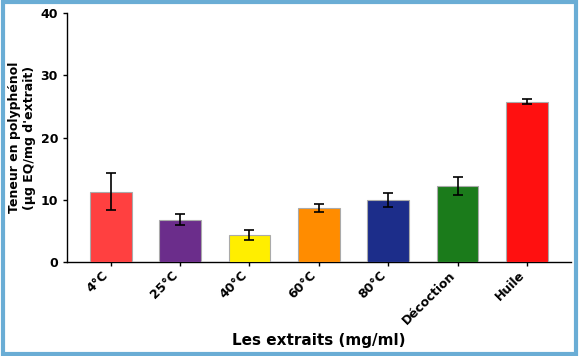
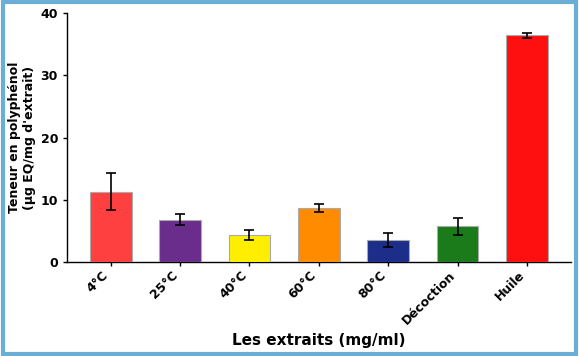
80°C: 10.0 -> 3.5
Décoction: 12.2 -> 5.7
Huile: 25.8 -> 36.5
